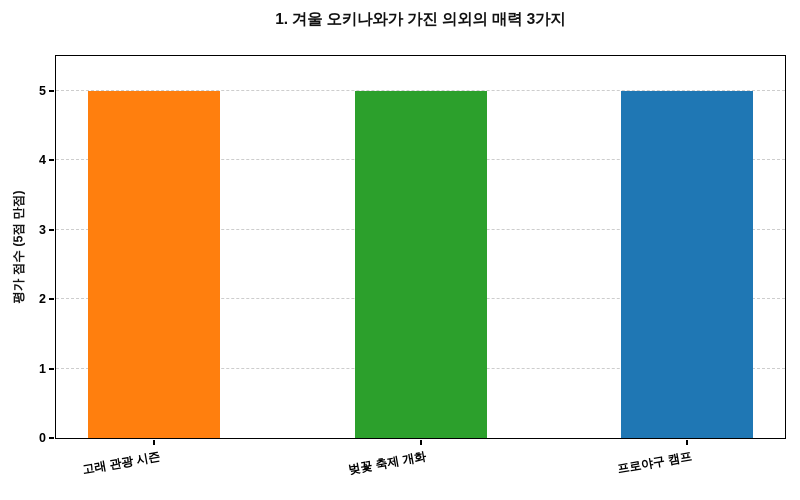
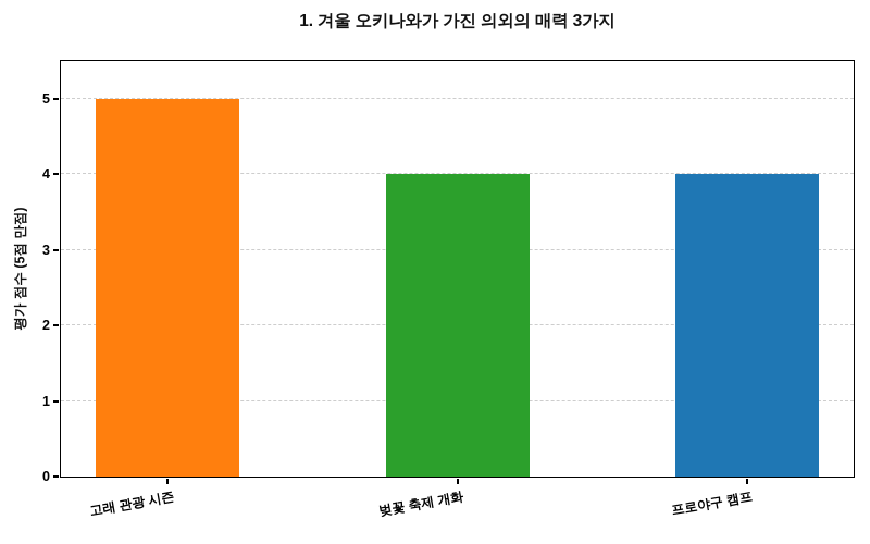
벚꽃 축제 개화: 5 -> 4
프로야구 캠프: 5 -> 4
